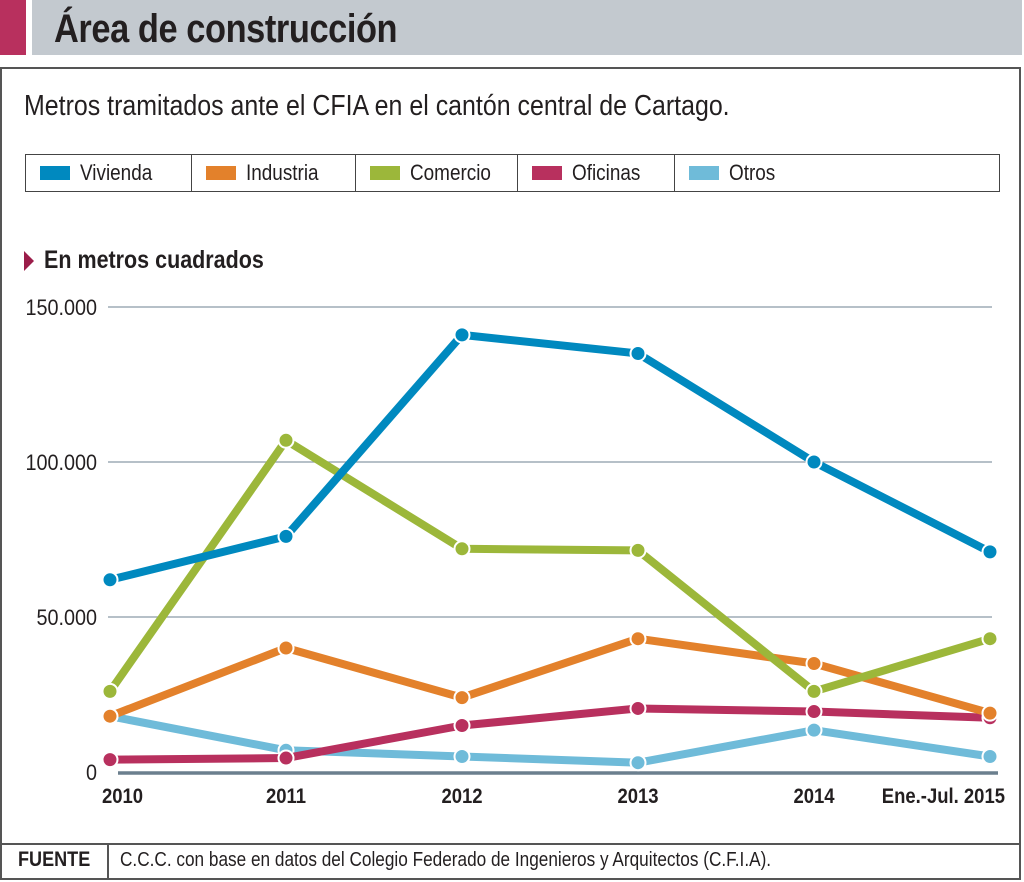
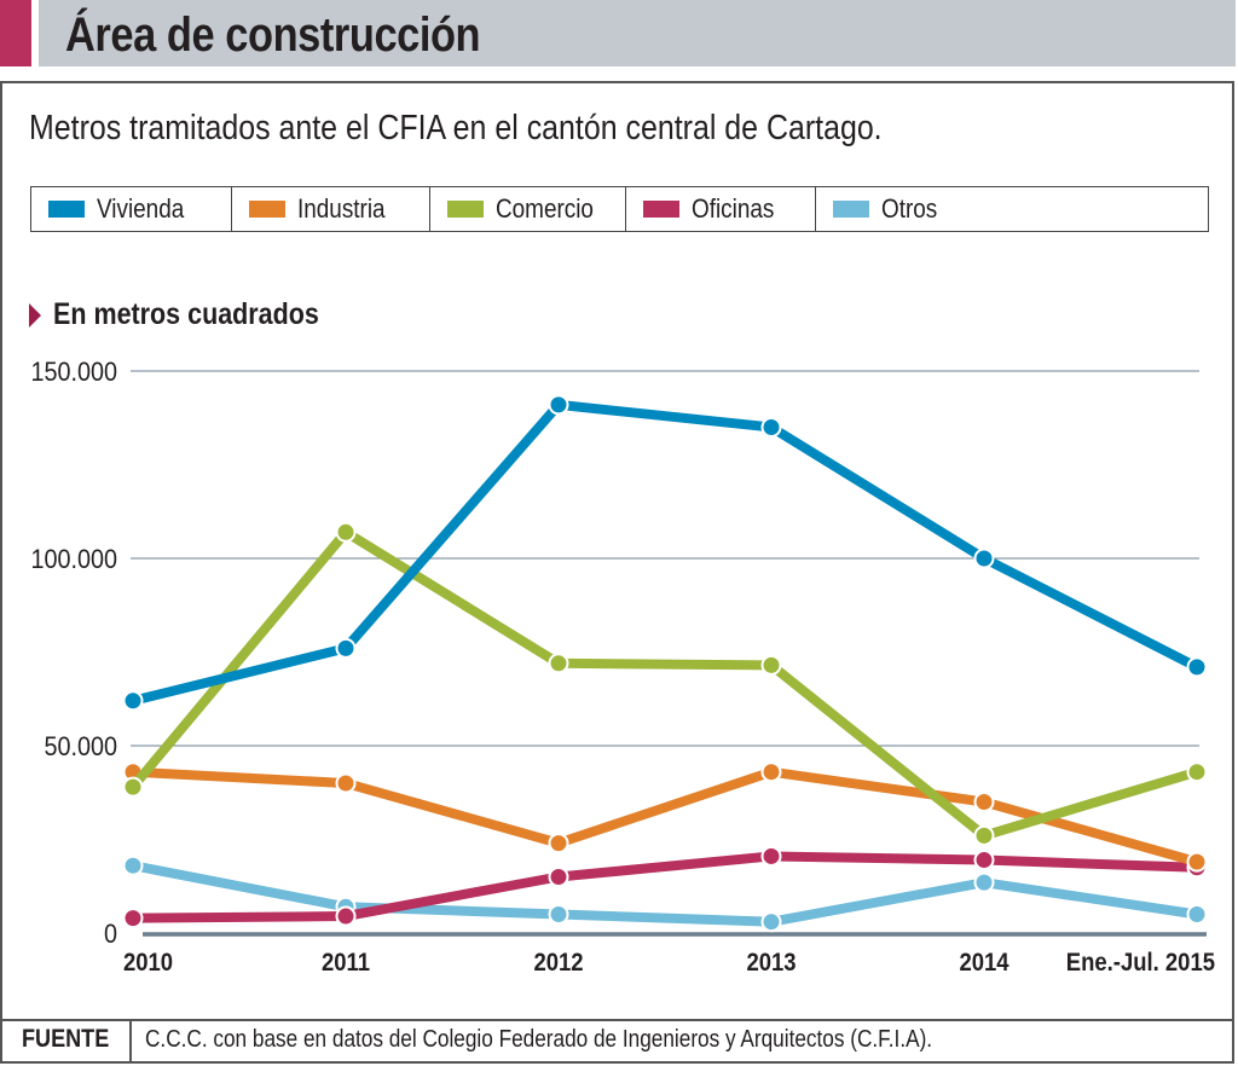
Industria/2010: 18000 -> 43000
Comercio/2010: 26000 -> 39000
